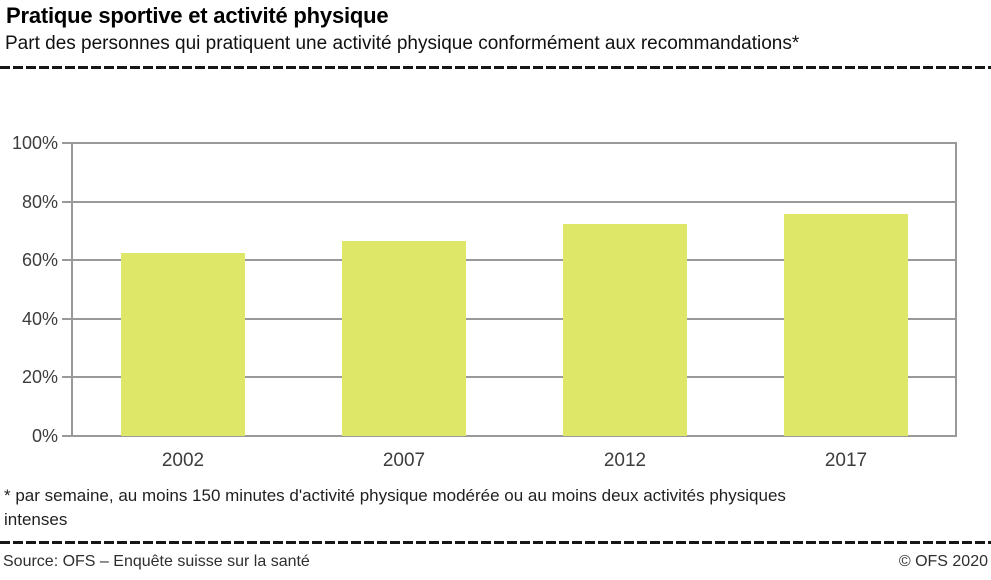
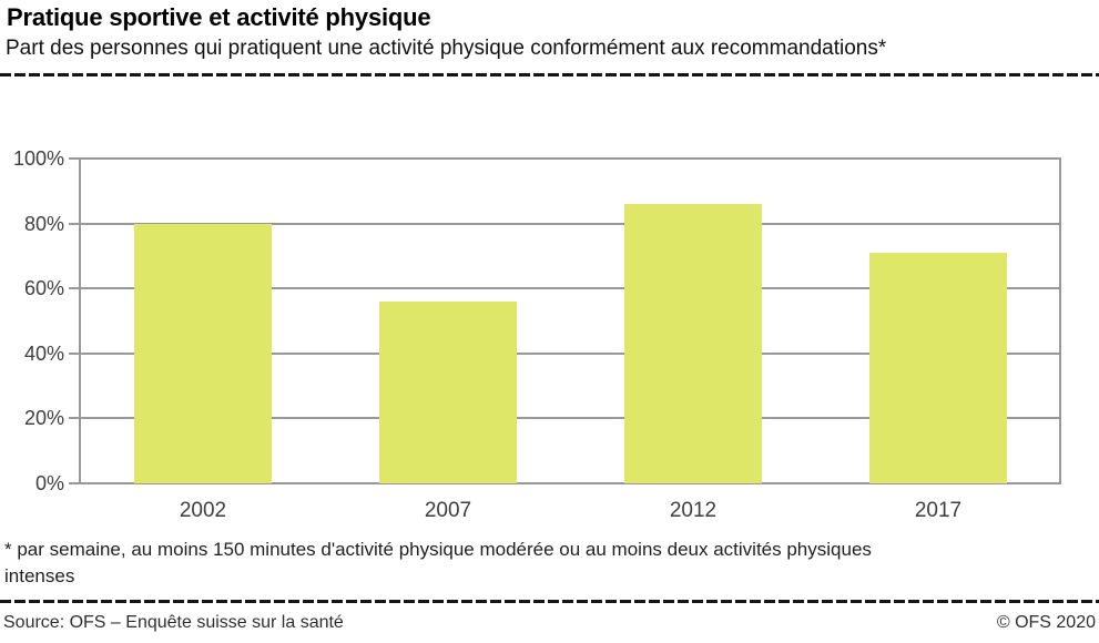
2002: 62% -> 80%
2007: 66% -> 56%
2012: 72% -> 86%
2017: 76% -> 71%
